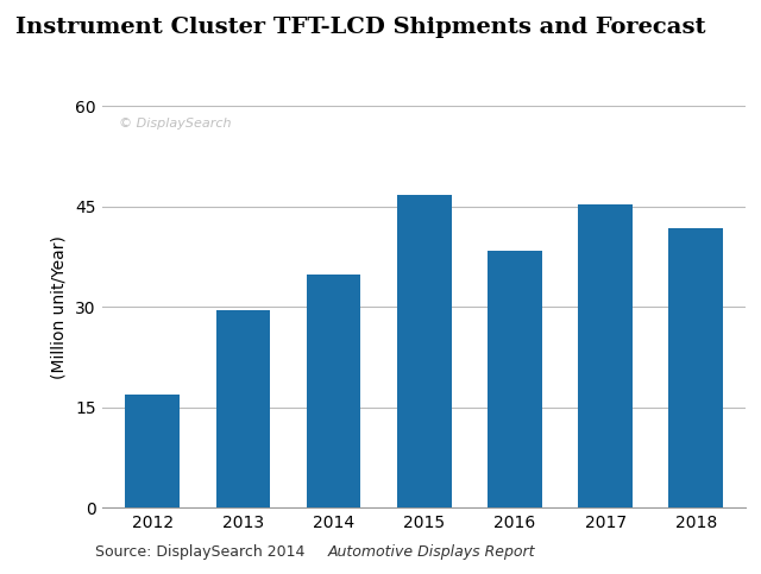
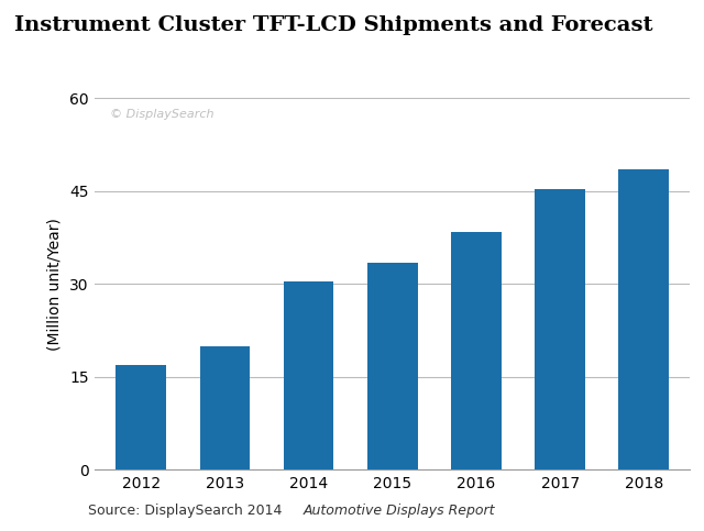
2013: 29.6 -> 20.0
2014: 34.8 -> 30.5
2015: 46.8 -> 33.5
2018: 41.8 -> 48.5
